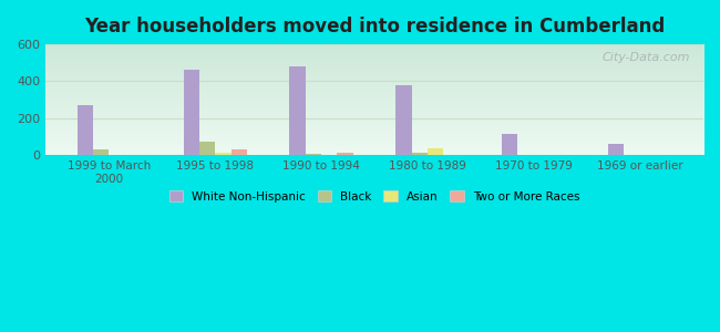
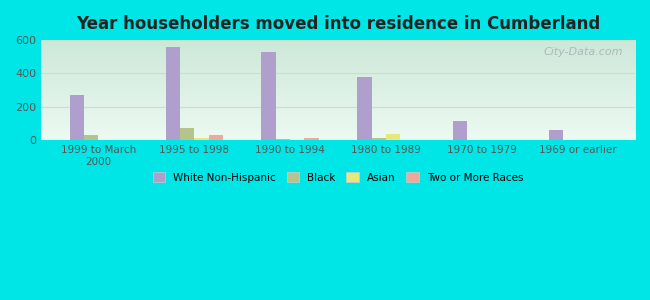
White Non-Hispanic/1995 to 1998: 460 -> 560
White Non-Hispanic/1990 to 1994: 480 -> 530
